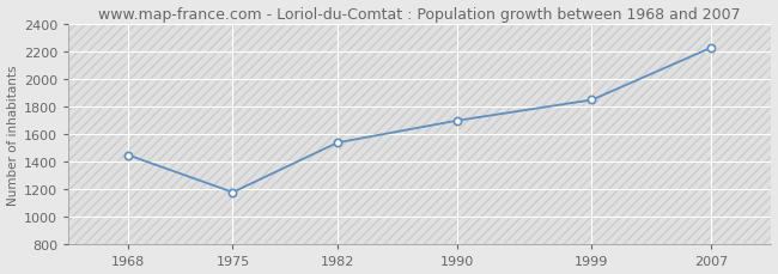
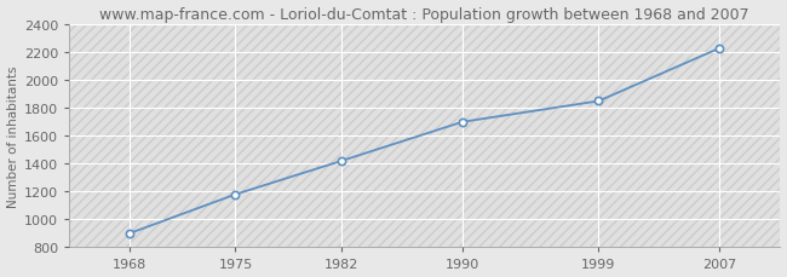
1968: 1450 -> 900
1982: 1540 -> 1420
